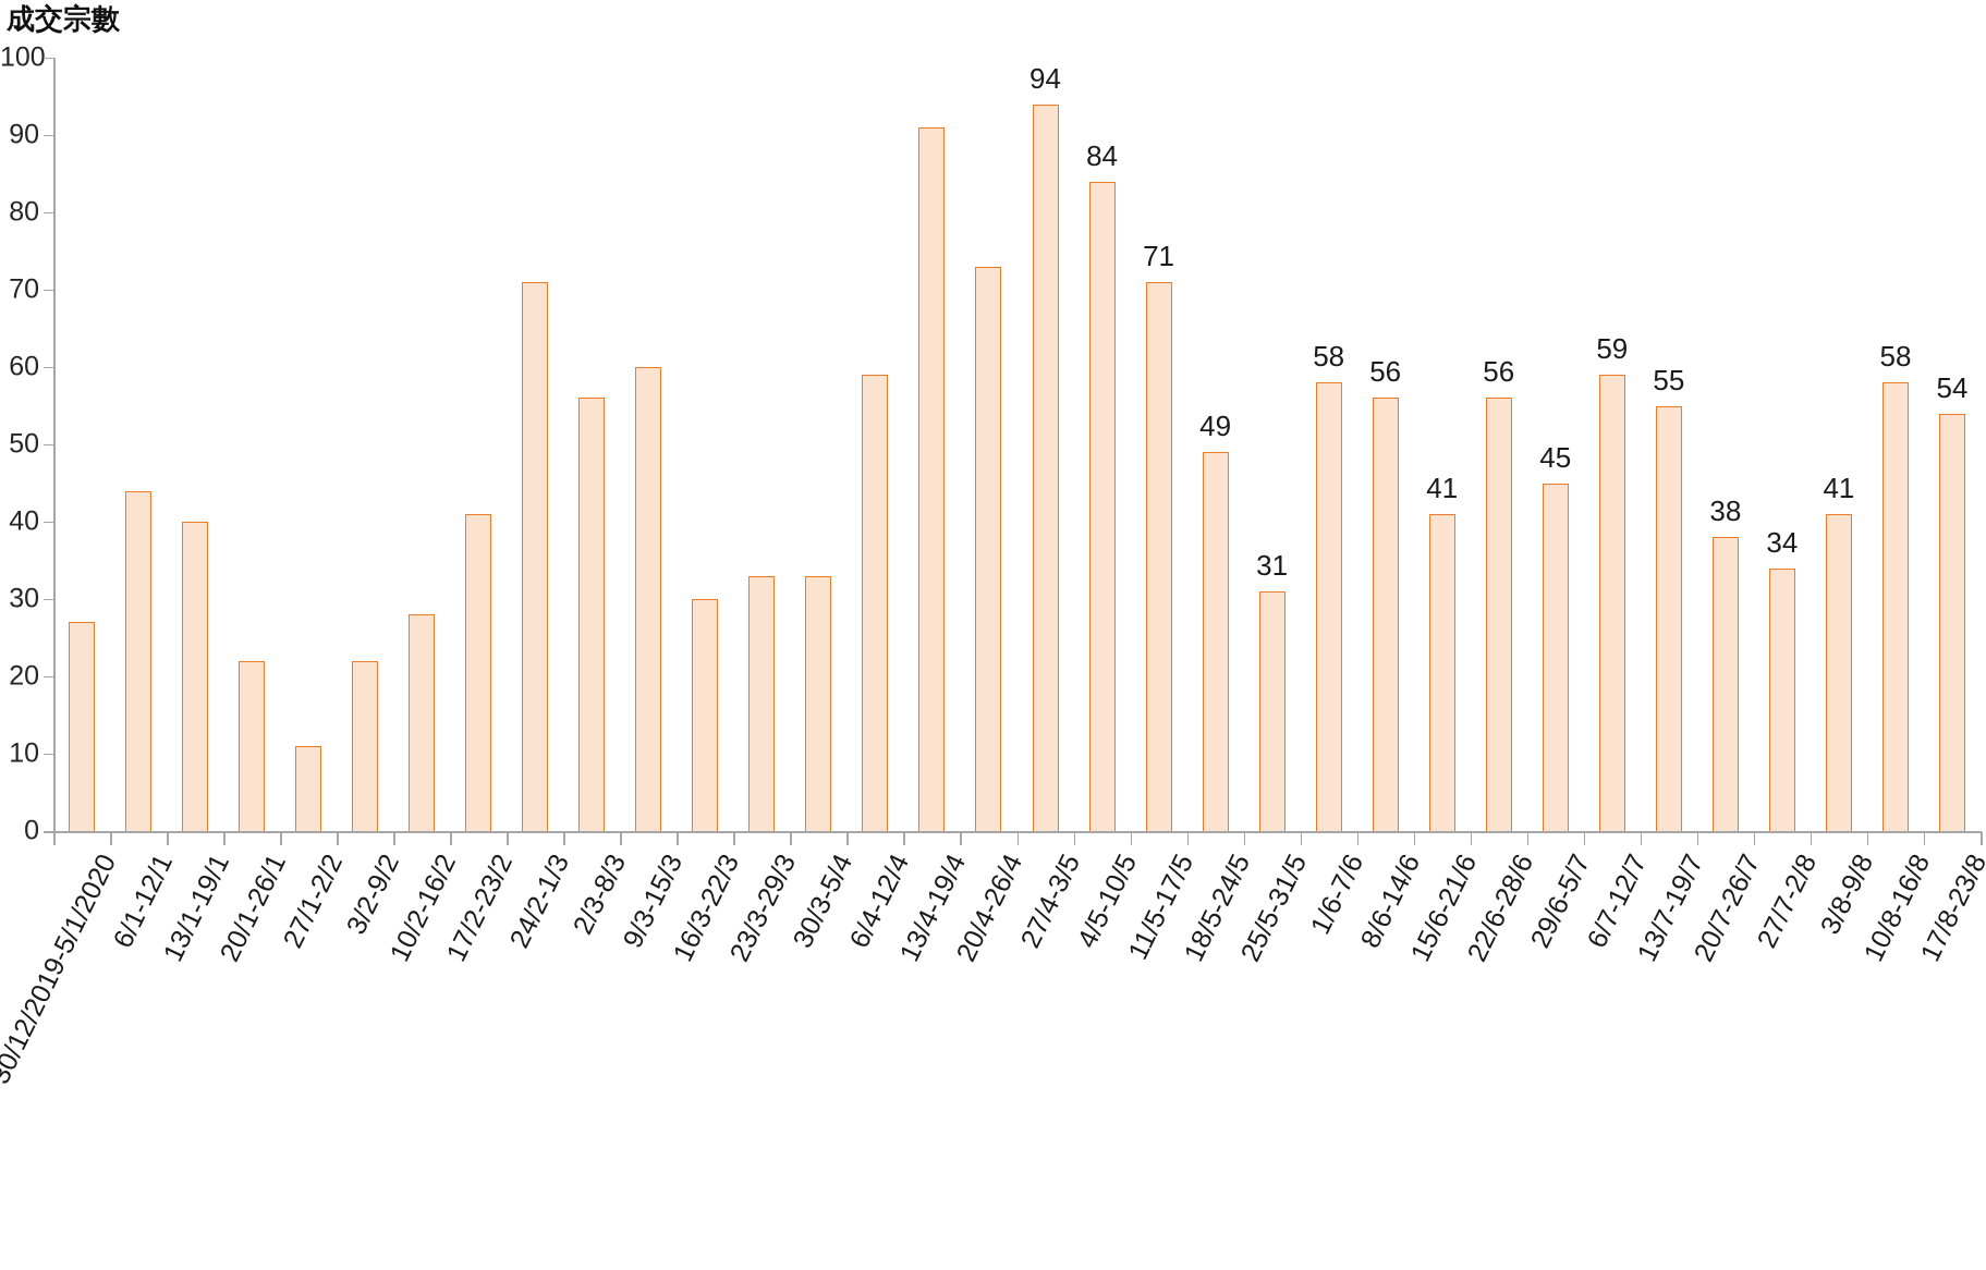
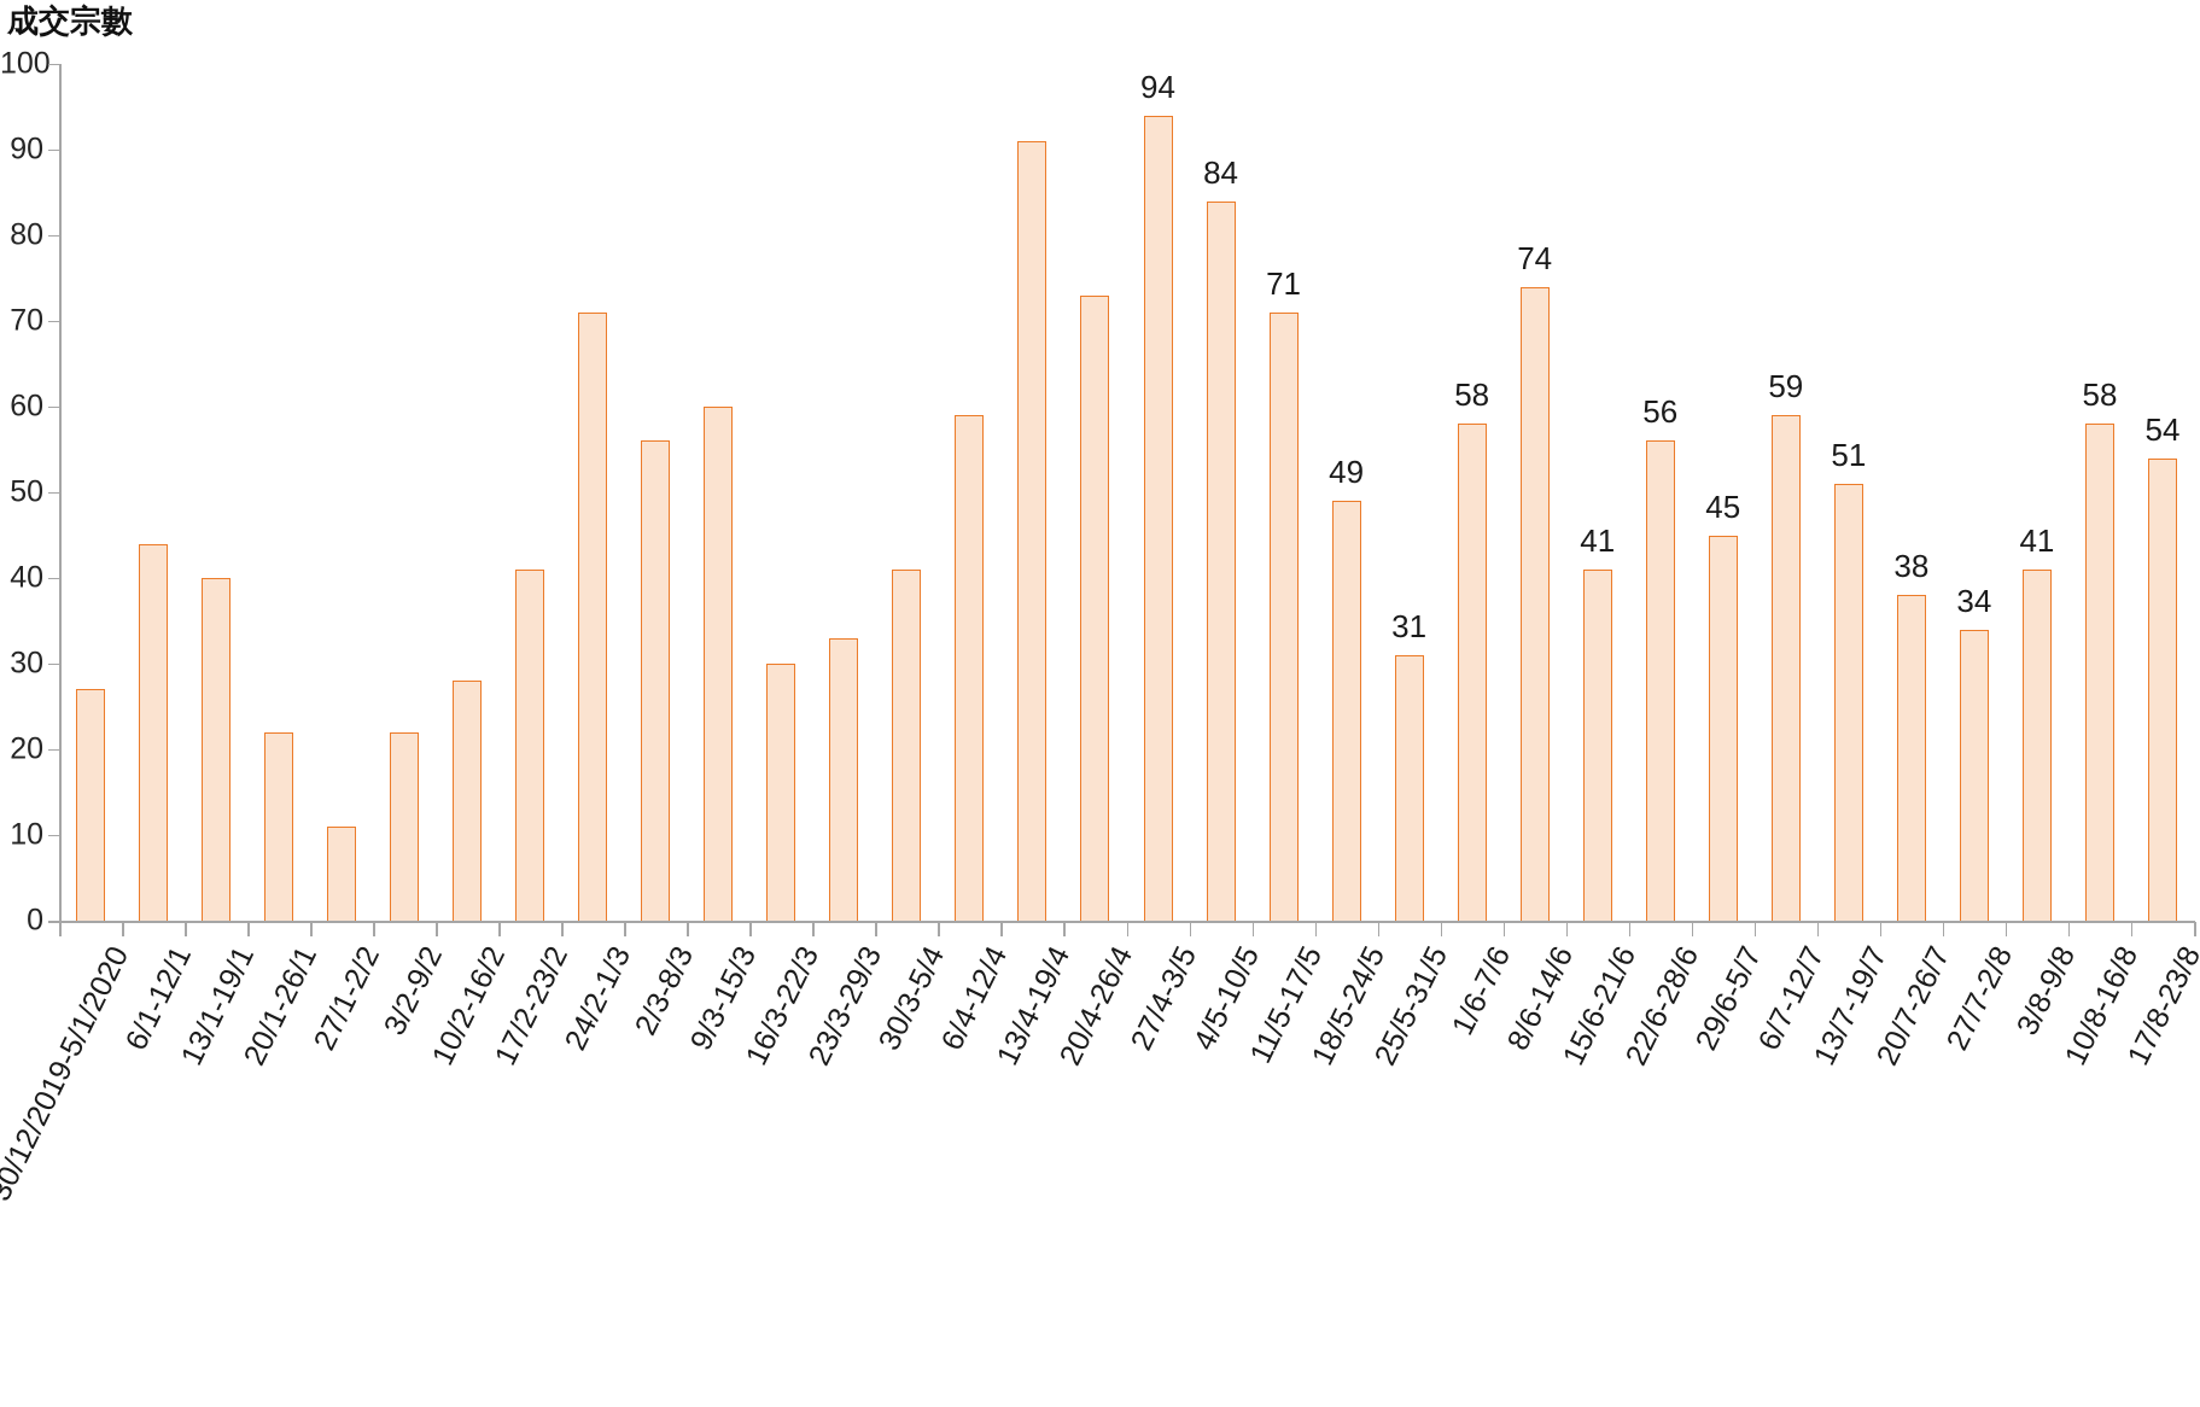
30/3-5/4: 33 -> 41
8/6-14/6: 56 -> 74
13/7-19/7: 55 -> 51
